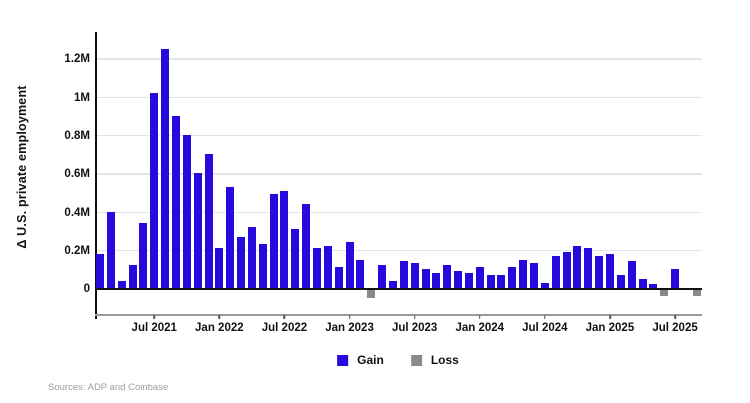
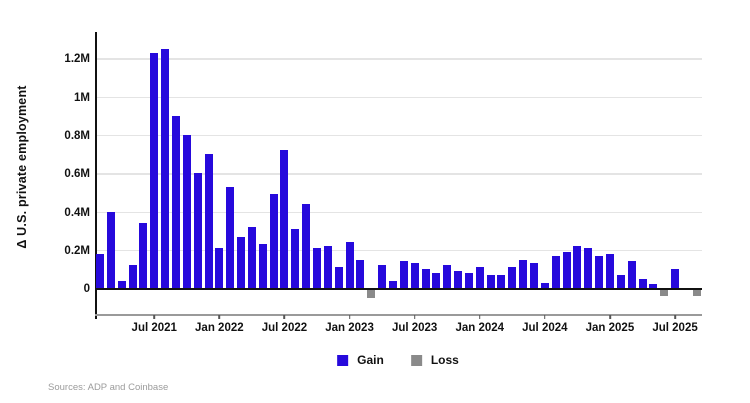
Jul 2021: 1.02M -> 1.23M
Jul 2022: 0.51M -> 0.72M
